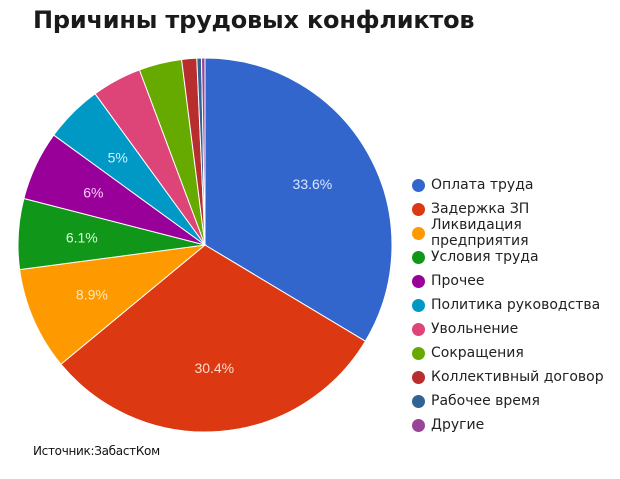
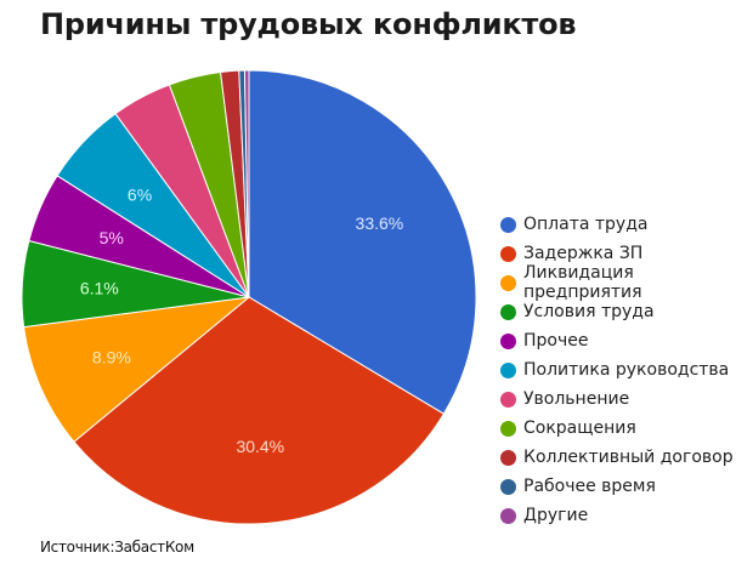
Прочее: 6% -> 5%
Политика руководства: 5% -> 6%
